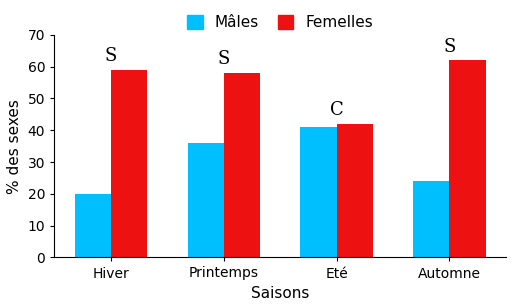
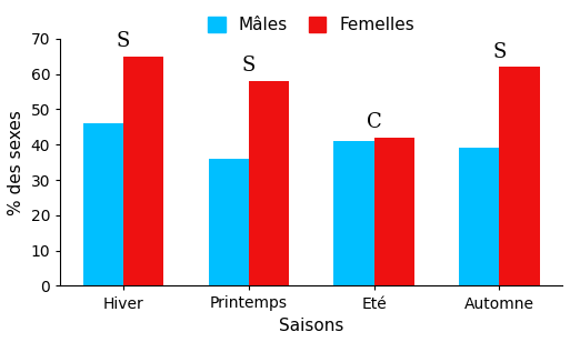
Mâles/Hiver: 20 -> 46
Femelles/Hiver: 59 -> 65
Mâles/Automne: 24 -> 39
